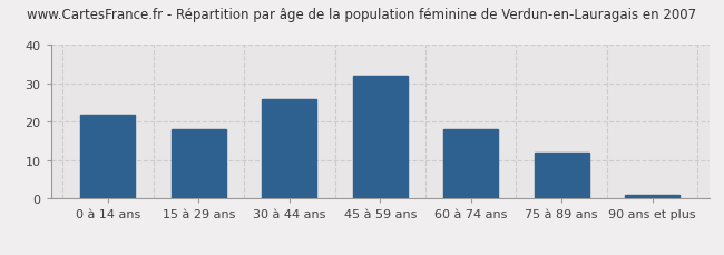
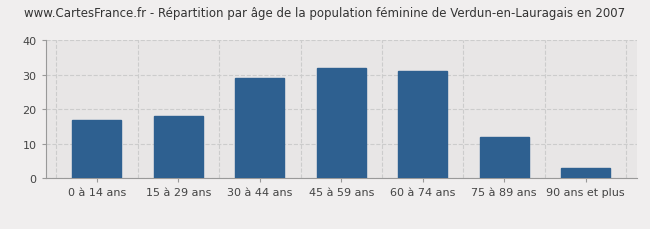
0 à 14 ans: 22 -> 17
30 à 44 ans: 26 -> 29
60 à 74 ans: 18 -> 31
90 ans et plus: 1 -> 3
